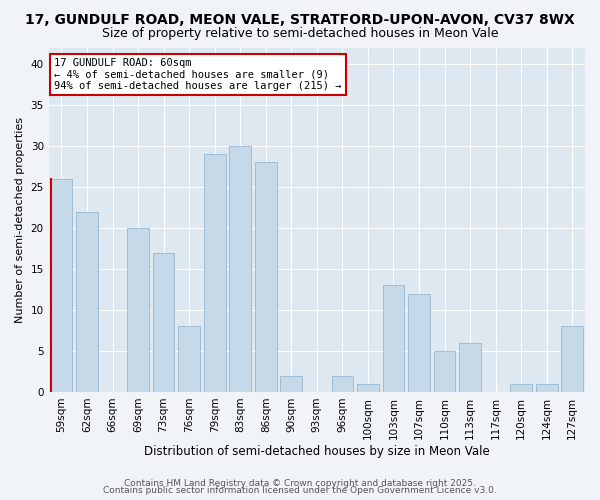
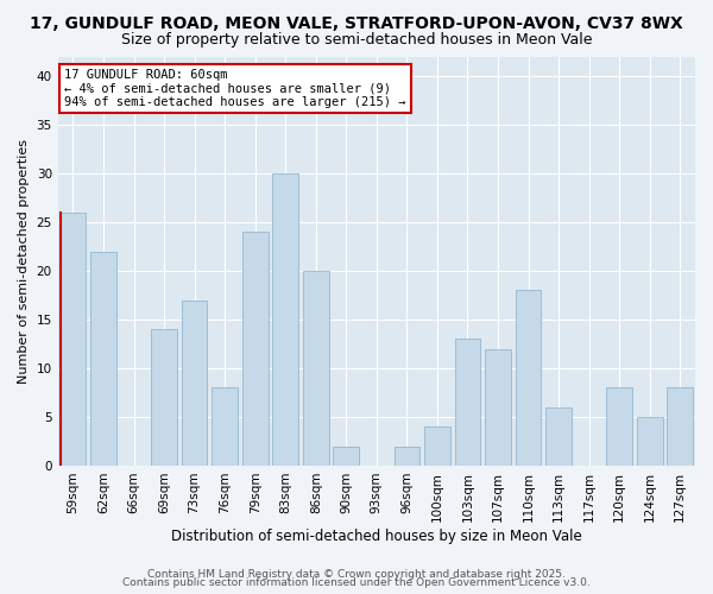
69sqm: 20 -> 14
79sqm: 29 -> 24
86sqm: 28 -> 20
100sqm: 1 -> 4
110sqm: 5 -> 18
120sqm: 1 -> 8
124sqm: 1 -> 5
